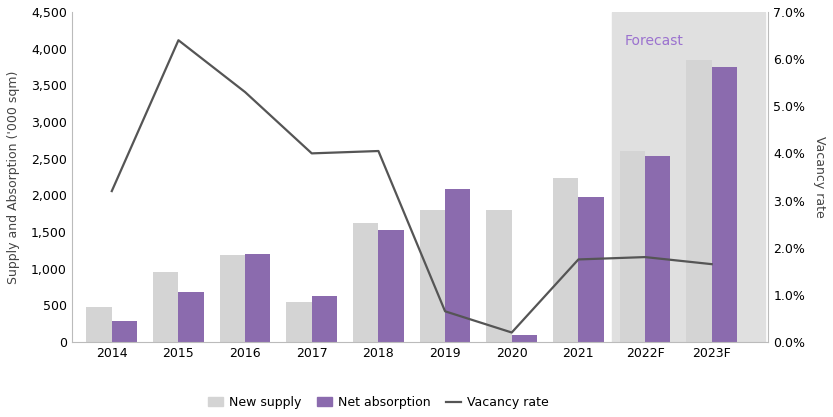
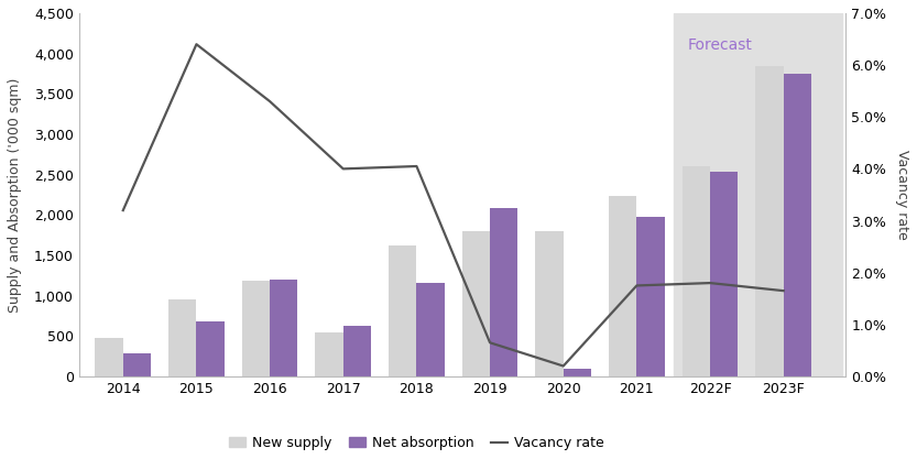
Net absorption/2018: 1,530 -> 1,160
